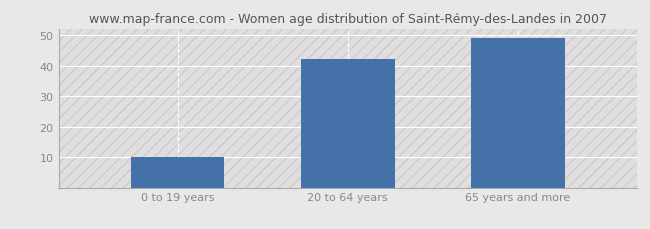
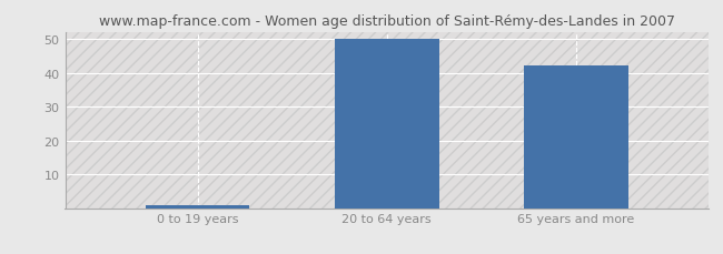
0 to 19 years: 10 -> 1
20 to 64 years: 42 -> 50
65 years and more: 49 -> 42
